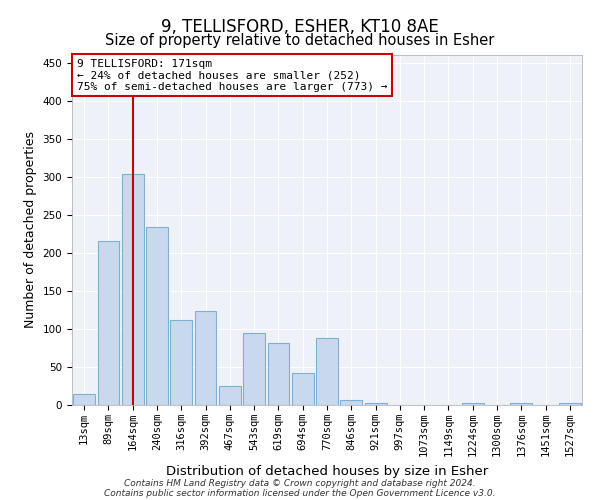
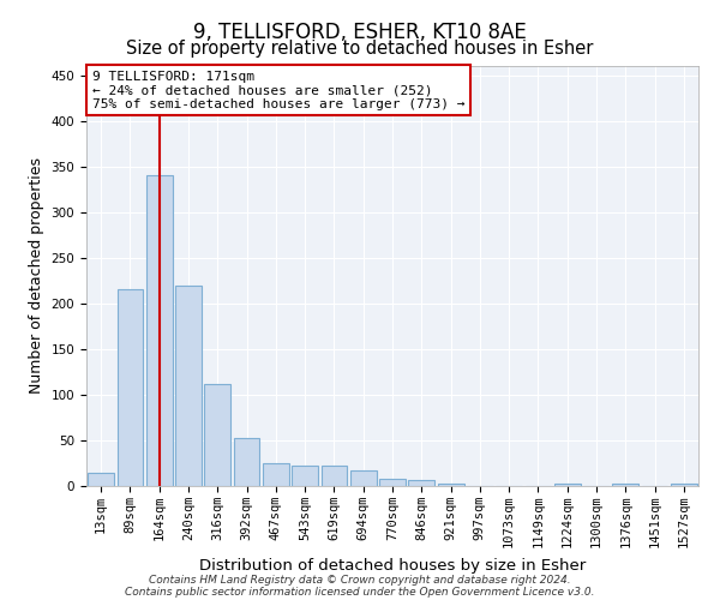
164sqm: 304 -> 340
240sqm: 234 -> 220
392sqm: 124 -> 53
543sqm: 94 -> 23
619sqm: 82 -> 22
694sqm: 42 -> 17
770sqm: 88 -> 8
